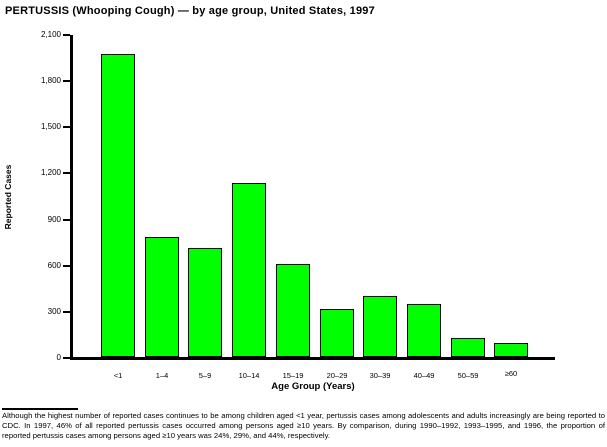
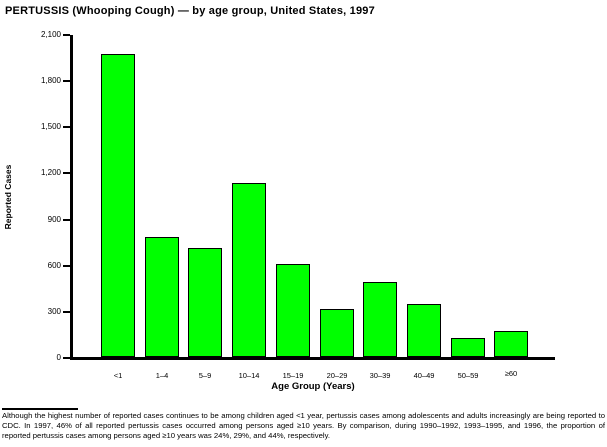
30–39: 400 -> 490
≥60: 90 -> 170
